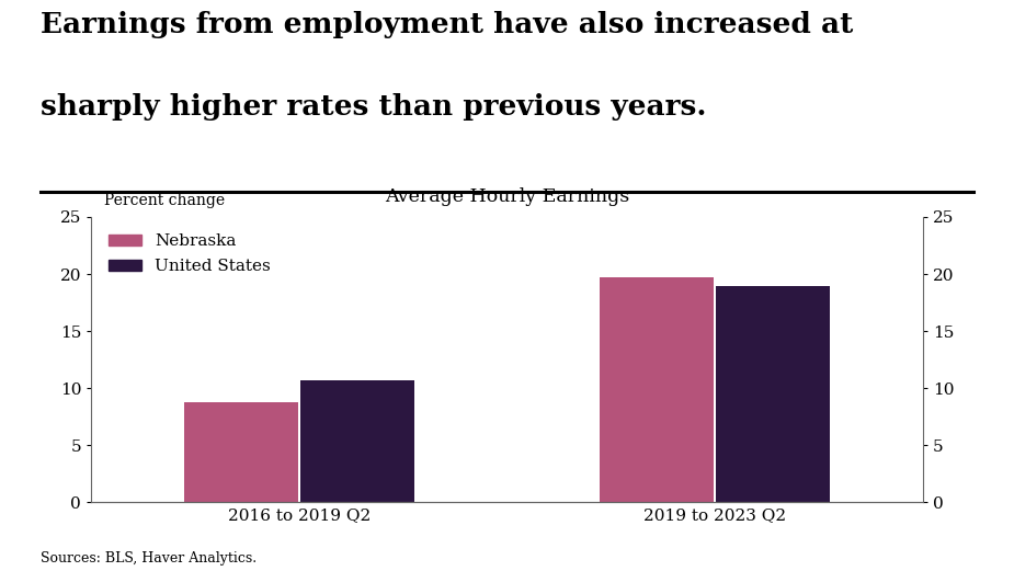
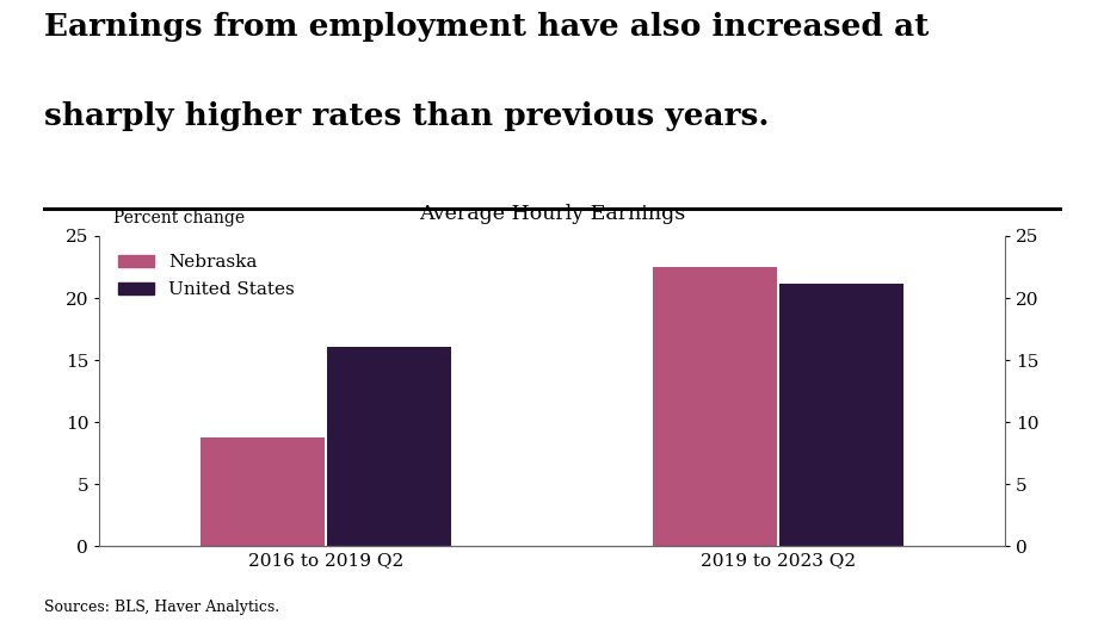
United States/2016 to 2019 Q2: 10.7 -> 16.1
Nebraska/2019 to 2023 Q2: 19.7 -> 22.5
United States/2019 to 2023 Q2: 19.0 -> 21.2
